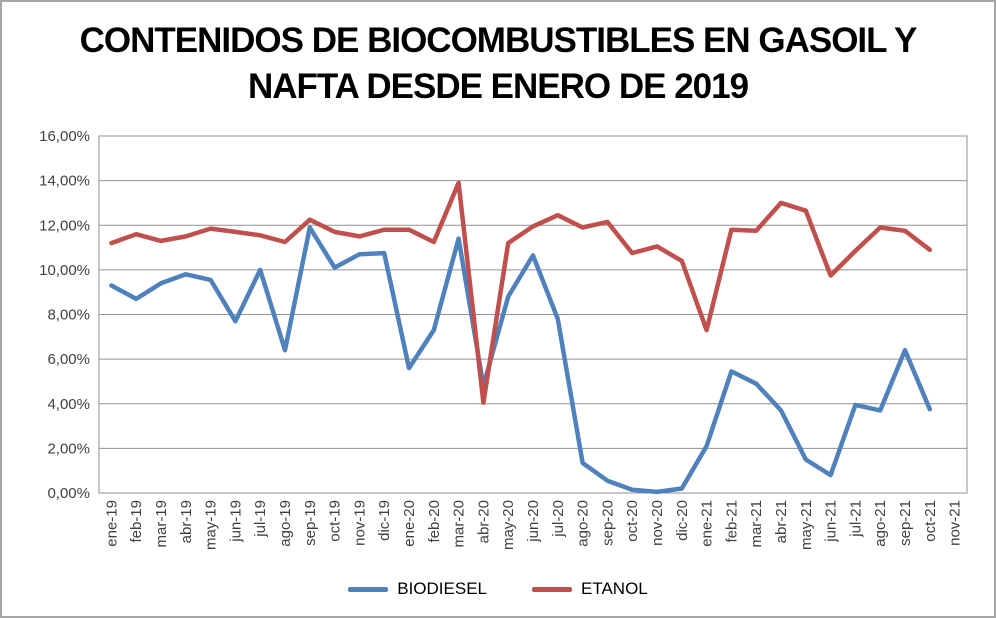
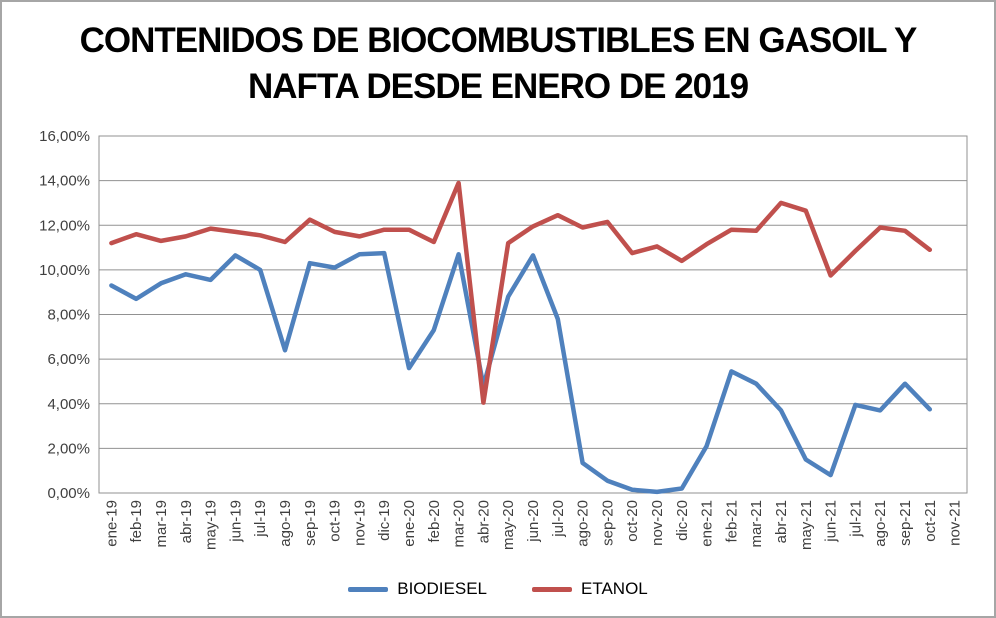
BIODIESEL/jun-19: 7,7% -> 10,7%
BIODIESEL/sep-19: 11,9% -> 10,3%
BIODIESEL/mar-20: 11,4% -> 10,7%
ETANOL/ene-21: 7,3% -> 11,2%
BIODIESEL/sep-21: 6,4% -> 4,9%
